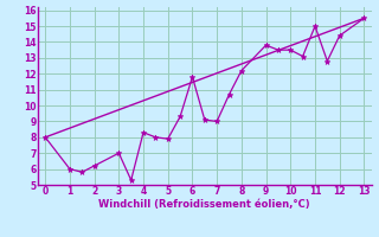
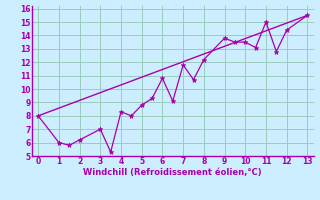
5: 7.9 -> 8.8
6: 11.8 -> 10.8
7: 9.0 -> 11.8
